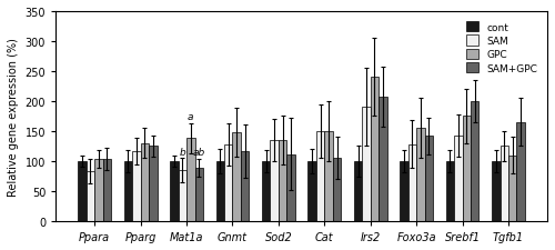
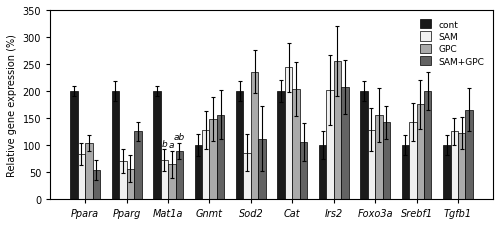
cont/Ppara: 100 -> 200
SAM+GPC/Ppara: 104 -> 54
cont/Pparg: 100 -> 200
SAM/Pparg: 117 -> 70
GPC/Pparg: 130 -> 56
cont/Mat1a: 100 -> 200
SAM/Mat1a: 85 -> 72
GPC/Mat1a: 138 -> 64
SAM+GPC/Gnmt: 117 -> 156
cont/Sod2: 100 -> 200
SAM/Sod2: 135 -> 86
GPC/Sod2: 135 -> 236
cont/Cat: 100 -> 200
SAM/Cat: 150 -> 244
GPC/Cat: 150 -> 204
SAM/Irs2: 190 -> 202
GPC/Irs2: 240 -> 256
cont/Foxo3a: 100 -> 200
GPC/Tgfb1: 110 -> 122
